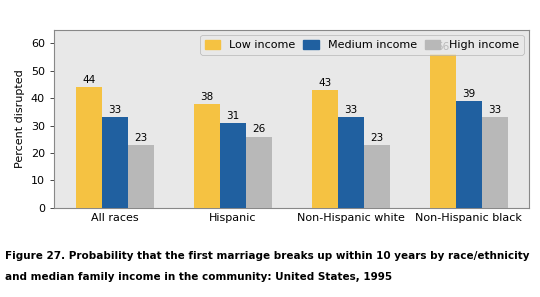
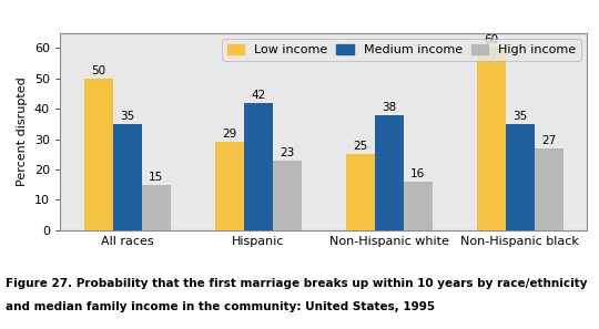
Low income/All races: 44 -> 50
Medium income/All races: 33 -> 35
High income/All races: 23 -> 15
Low income/Hispanic: 38 -> 29
Medium income/Hispanic: 31 -> 42
High income/Hispanic: 26 -> 23
Low income/Non-Hispanic white: 43 -> 25
Medium income/Non-Hispanic white: 33 -> 38
High income/Non-Hispanic white: 23 -> 16
Low income/Non-Hispanic black: 56 -> 60
Medium income/Non-Hispanic black: 39 -> 35
High income/Non-Hispanic black: 33 -> 27
